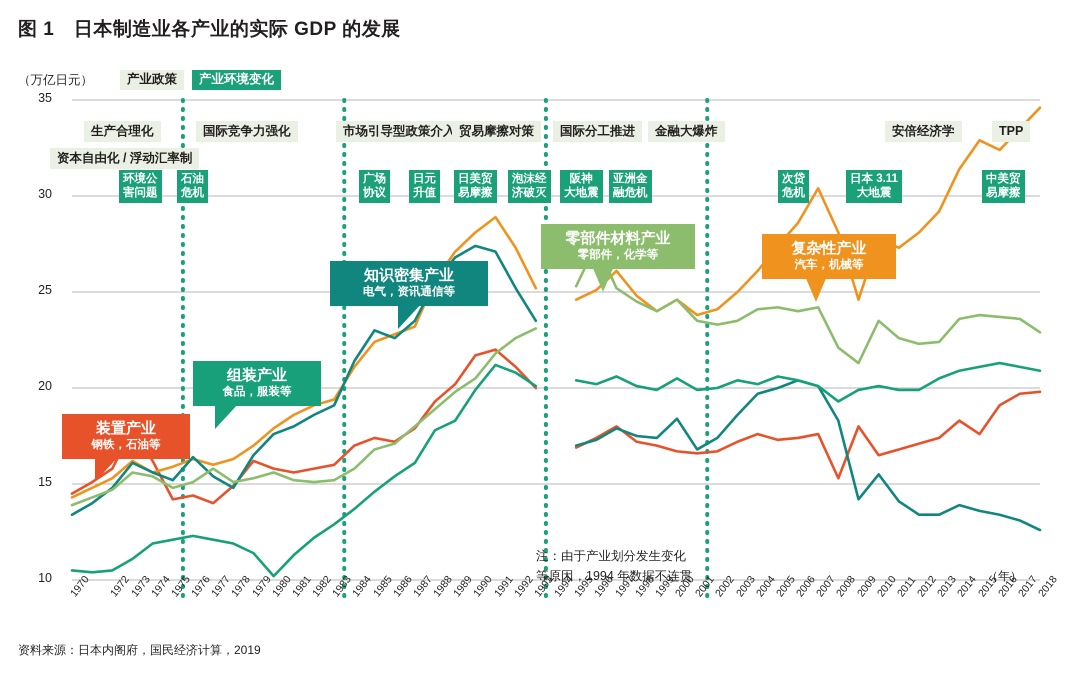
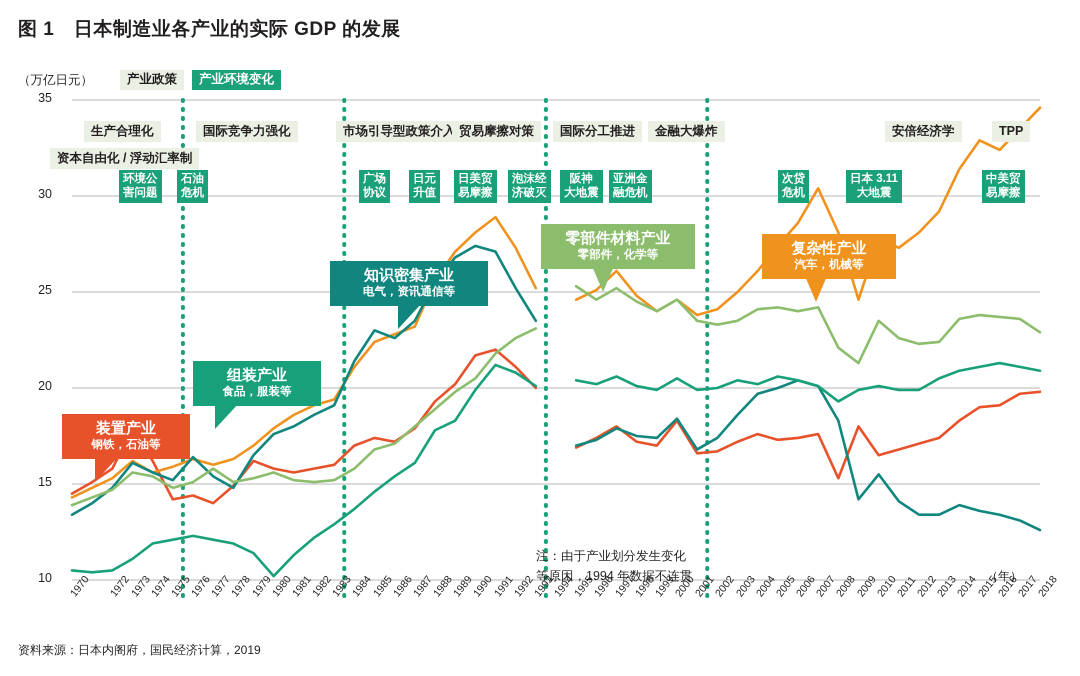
零部件材料产业/1996: 27.5 -> 24.6
装置产业/2000: 16.7 -> 18.3
装置产业/2015: 17.6 -> 19.0
